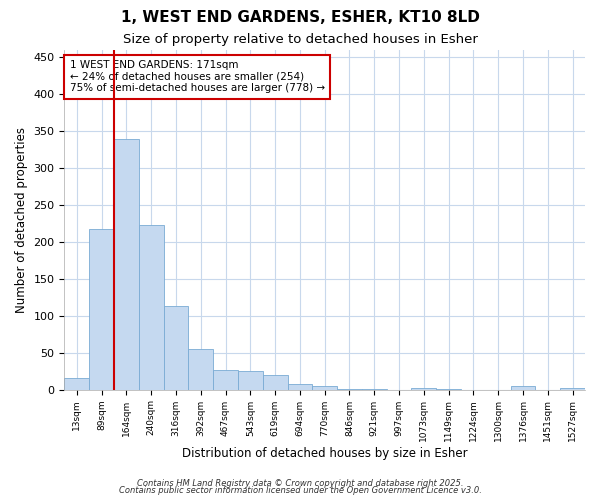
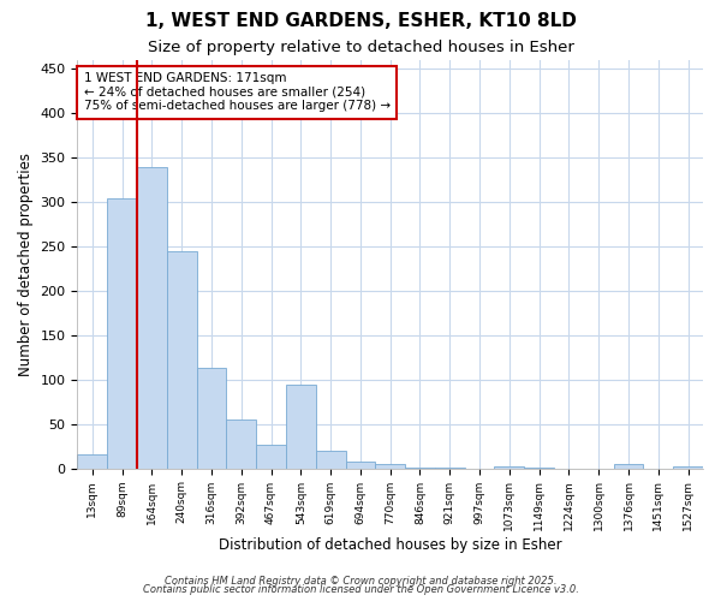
89sqm: 217 -> 304
240sqm: 223 -> 244
543sqm: 25 -> 94
